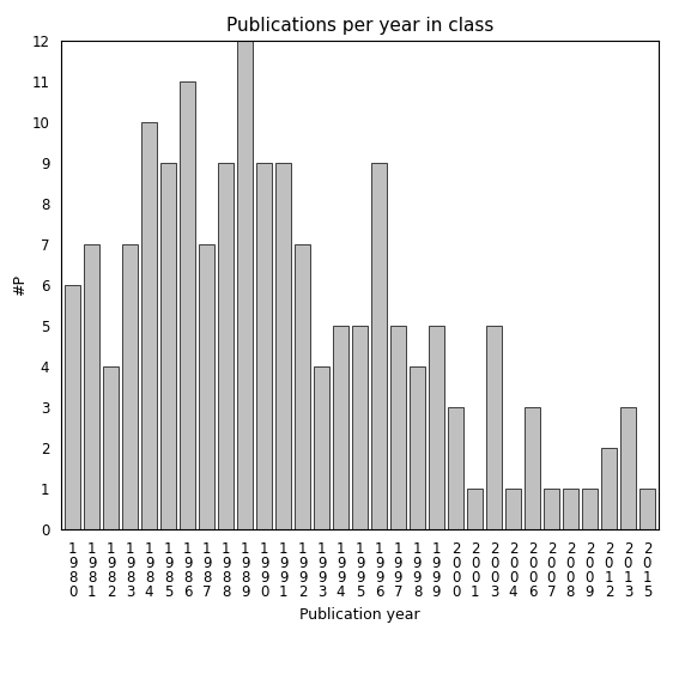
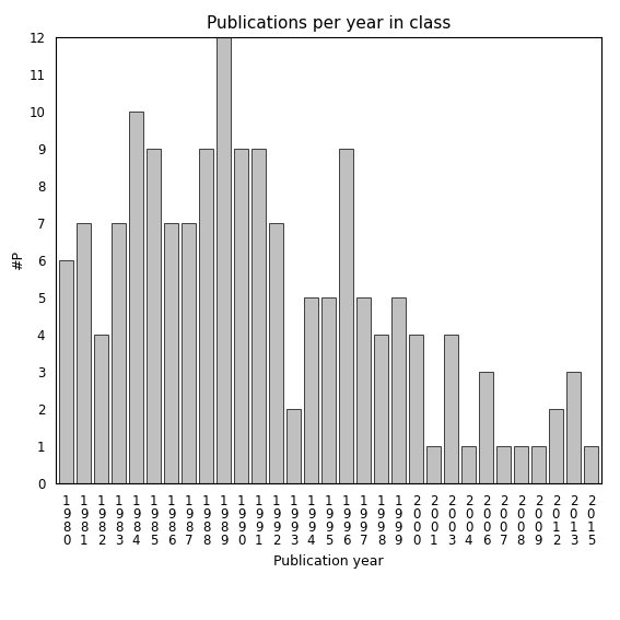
1 9 8 6: 11 -> 7
1 9 9 3: 4 -> 2
2 0 0 0: 3 -> 4
2 0 0 3: 5 -> 4
